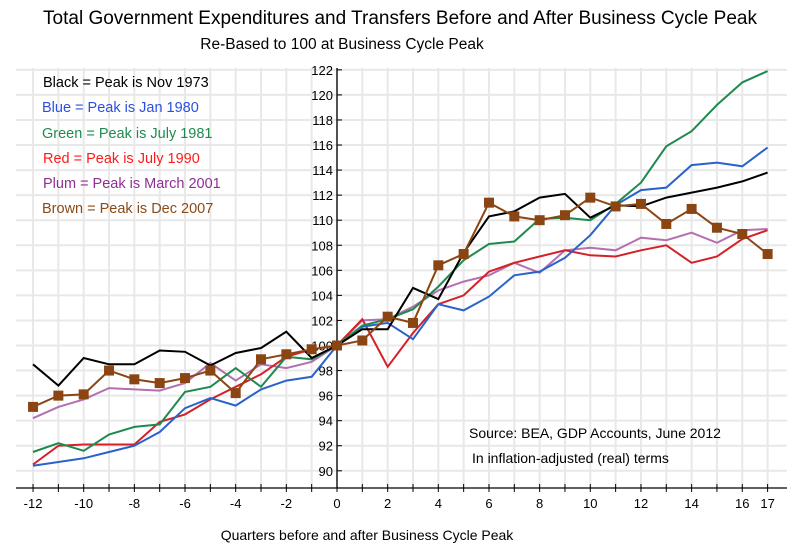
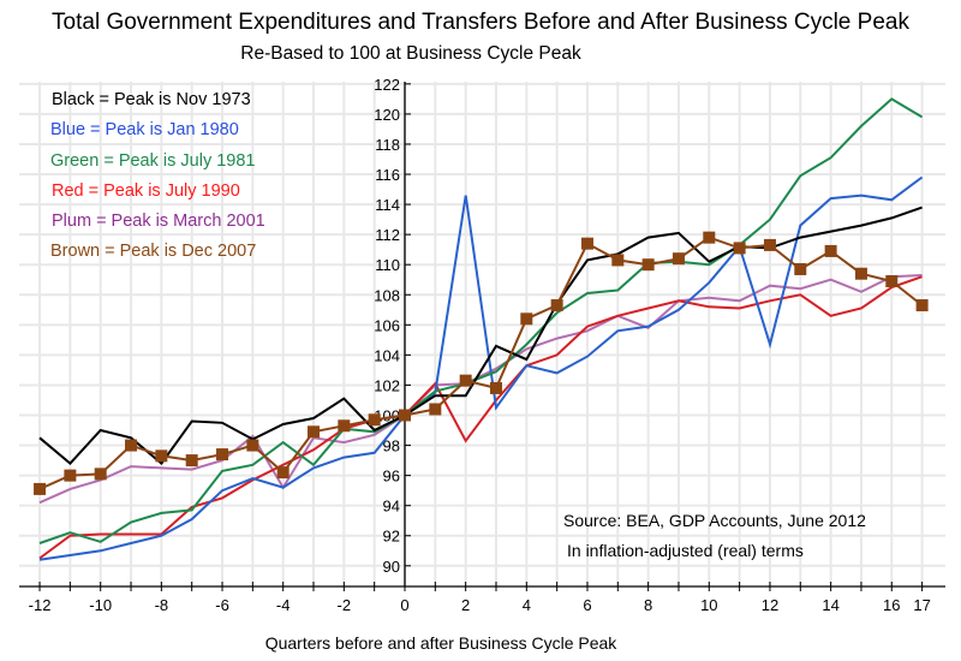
Black = Peak is Nov 1973/-8: 98.5 -> 96.8
Plum = Peak is March 2001/-4: 97.2 -> 95.2
Blue = Peak is Jan 1980/2: 101.8 -> 114.6
Blue = Peak is Jan 1980/12: 112.4 -> 104.7
Green = Peak is July 1981/17: 121.9 -> 119.8
